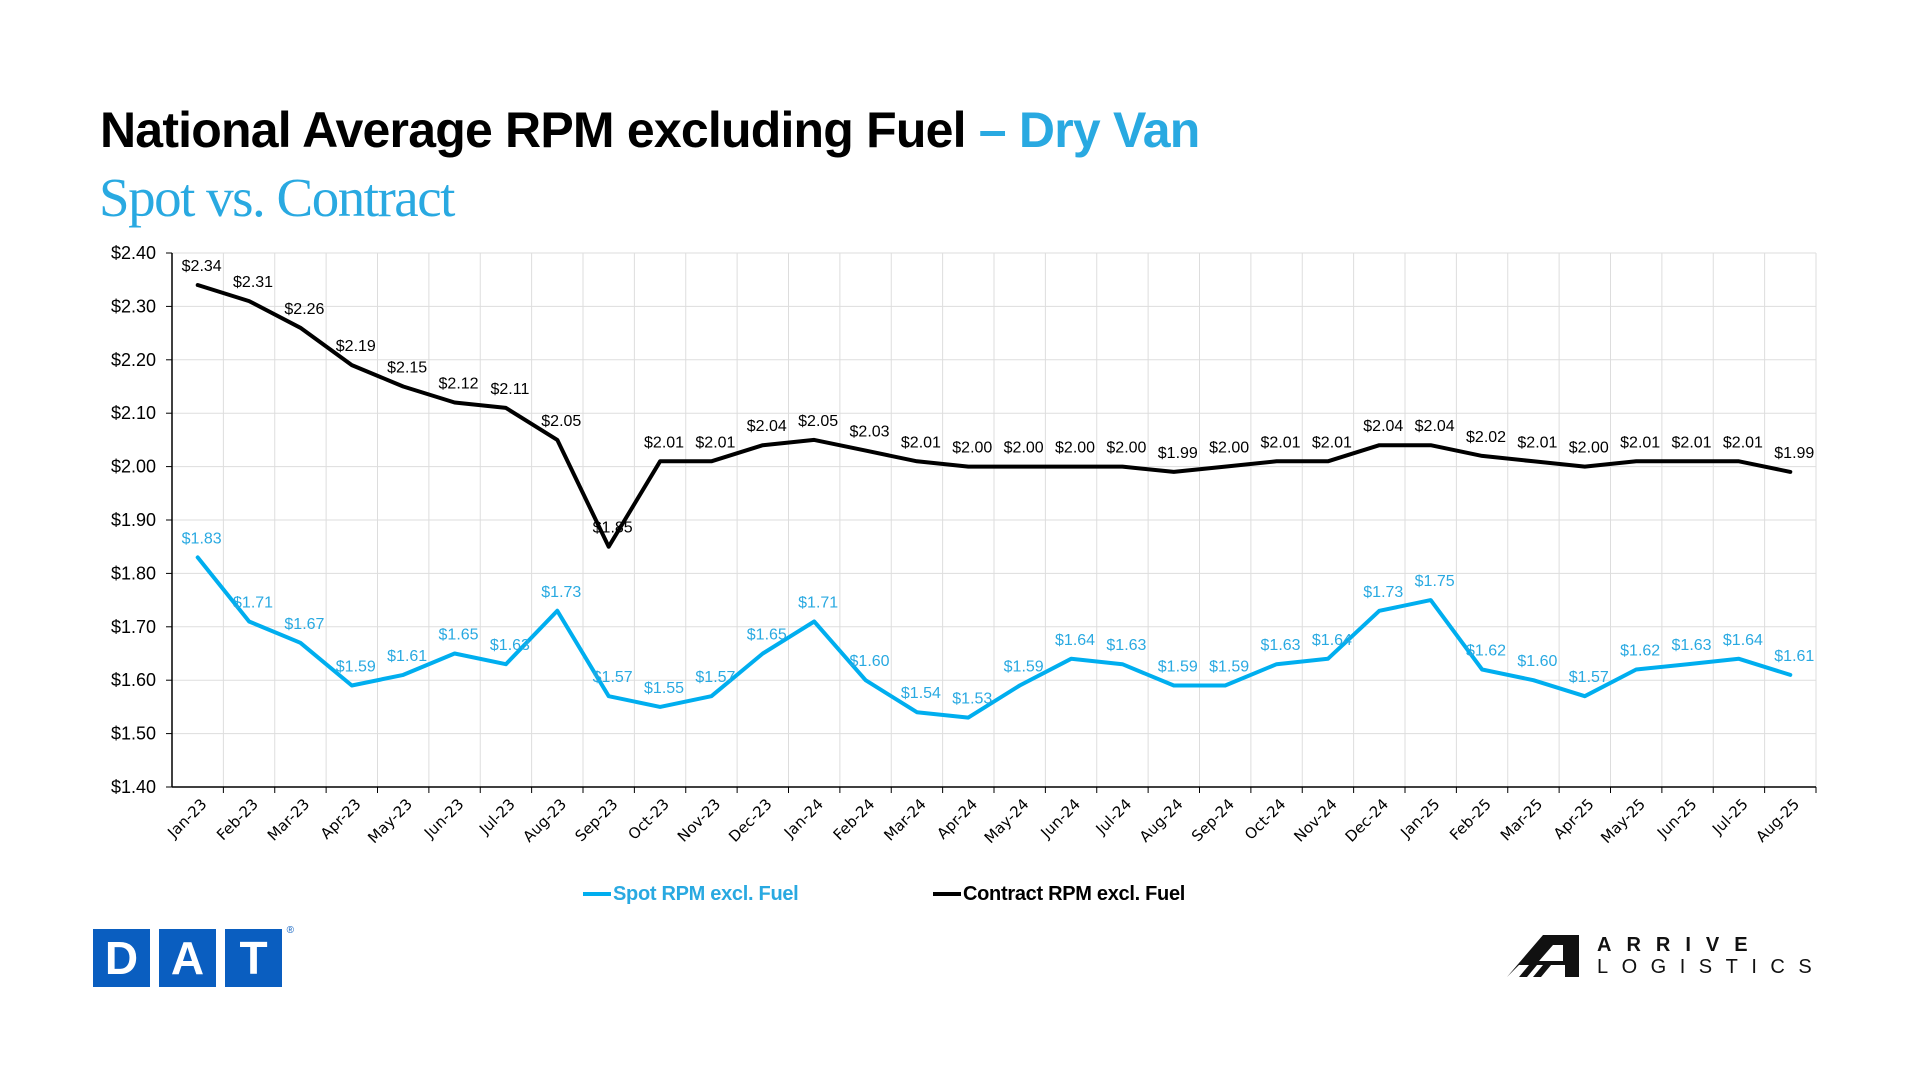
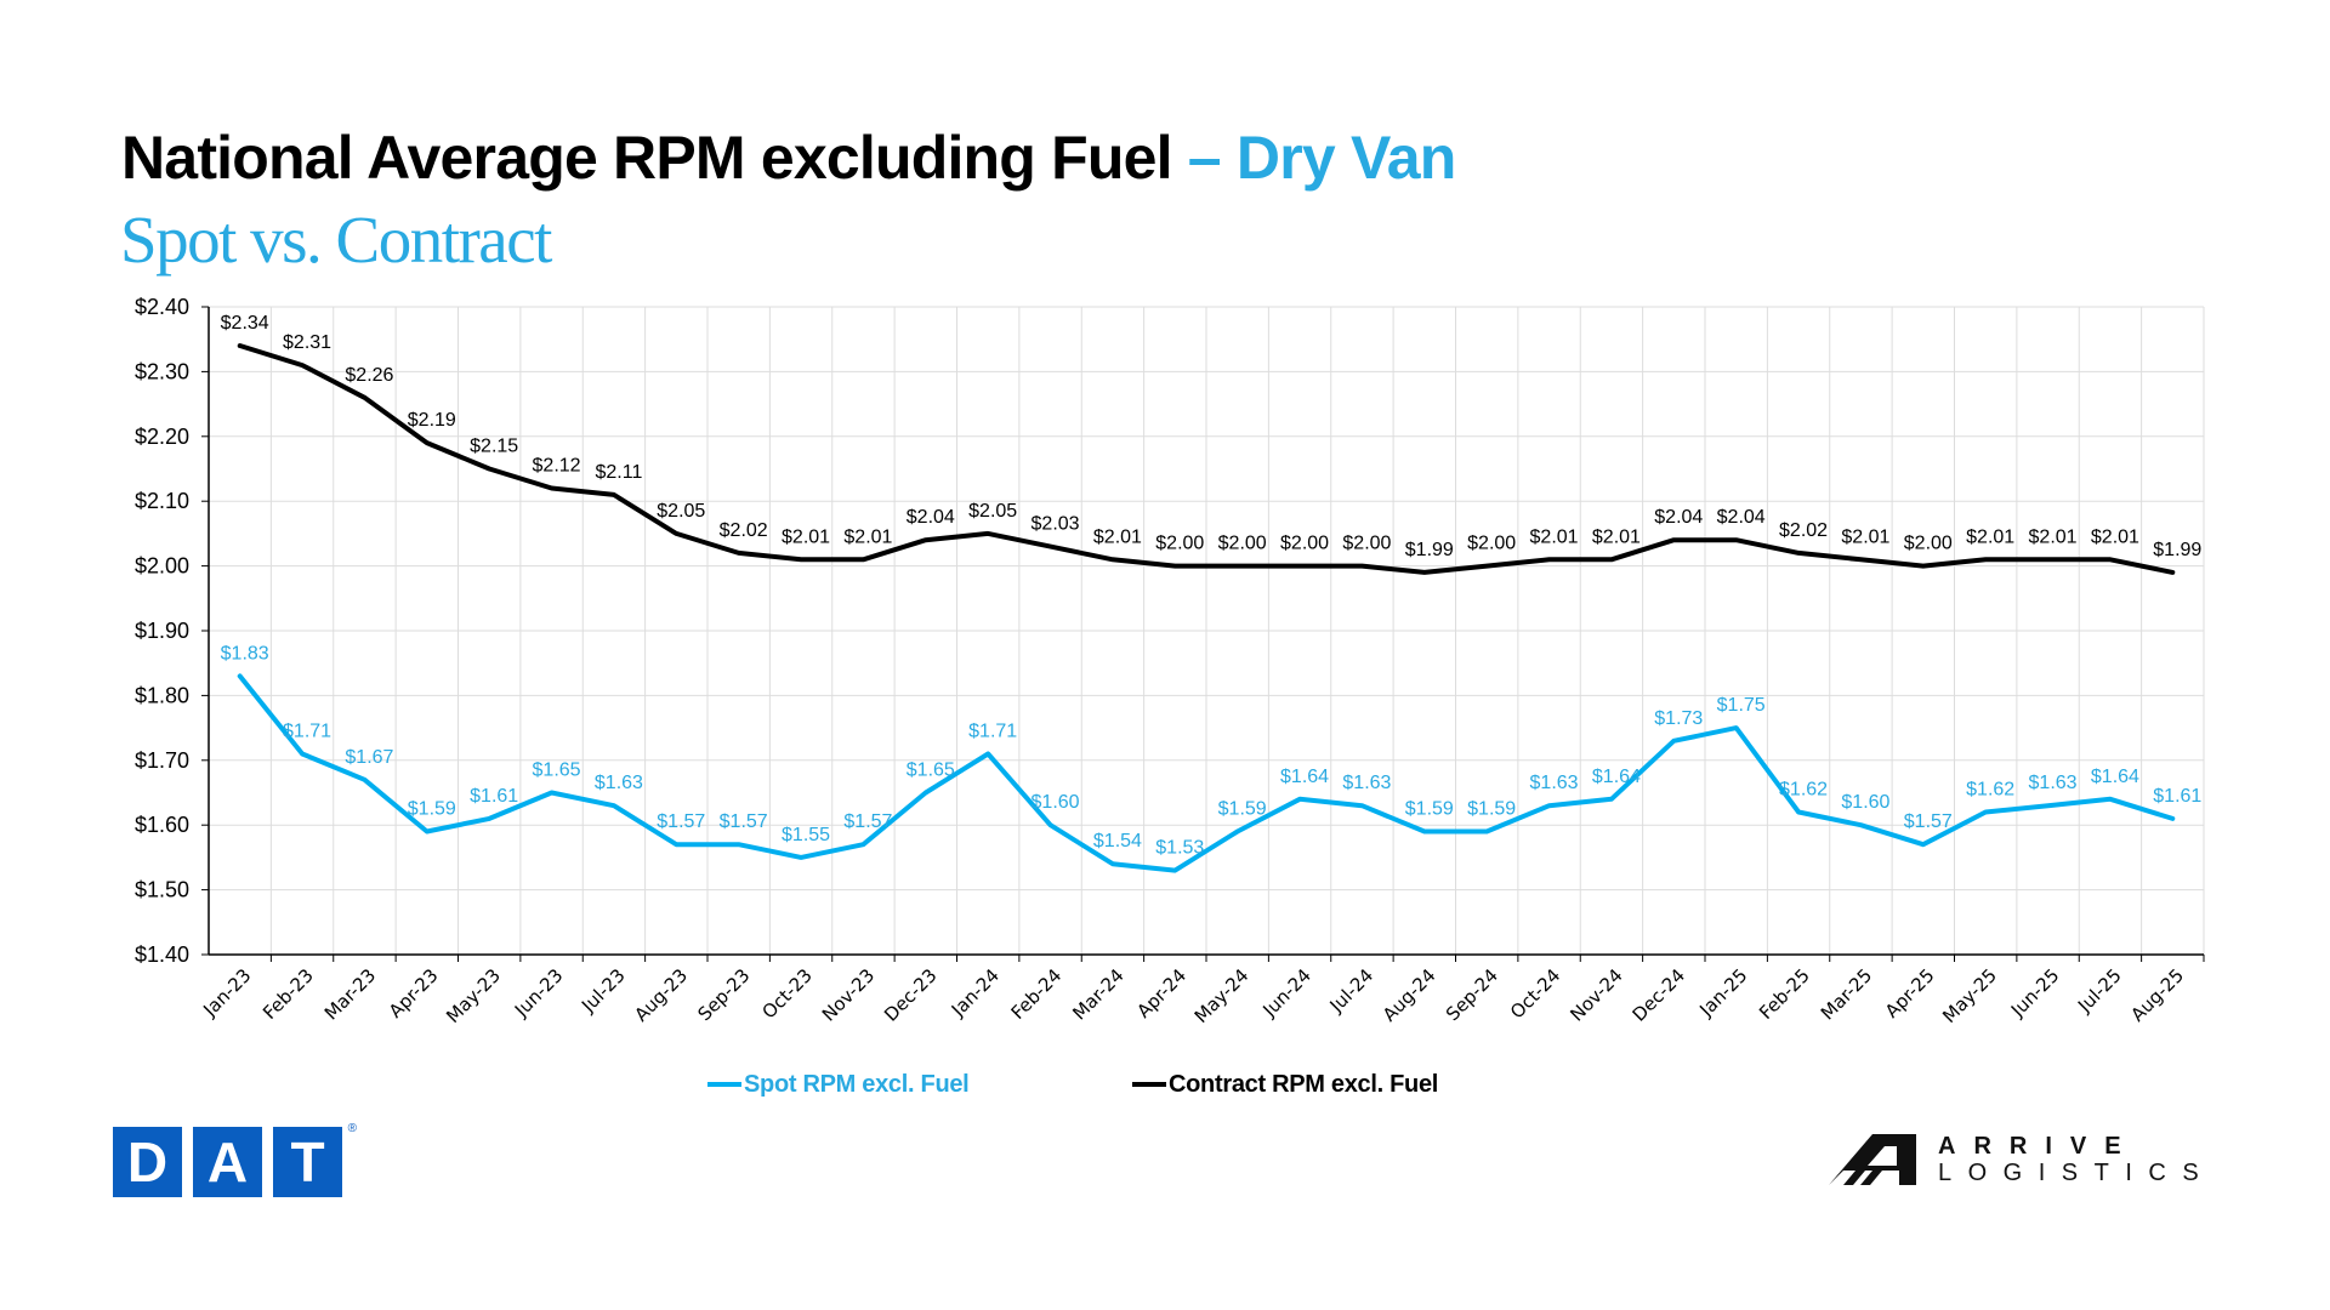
Spot RPM excl. Fuel/Aug-23: $1.73 -> $1.57
Contract RPM excl. Fuel/Sep-23: $1.85 -> $2.02
